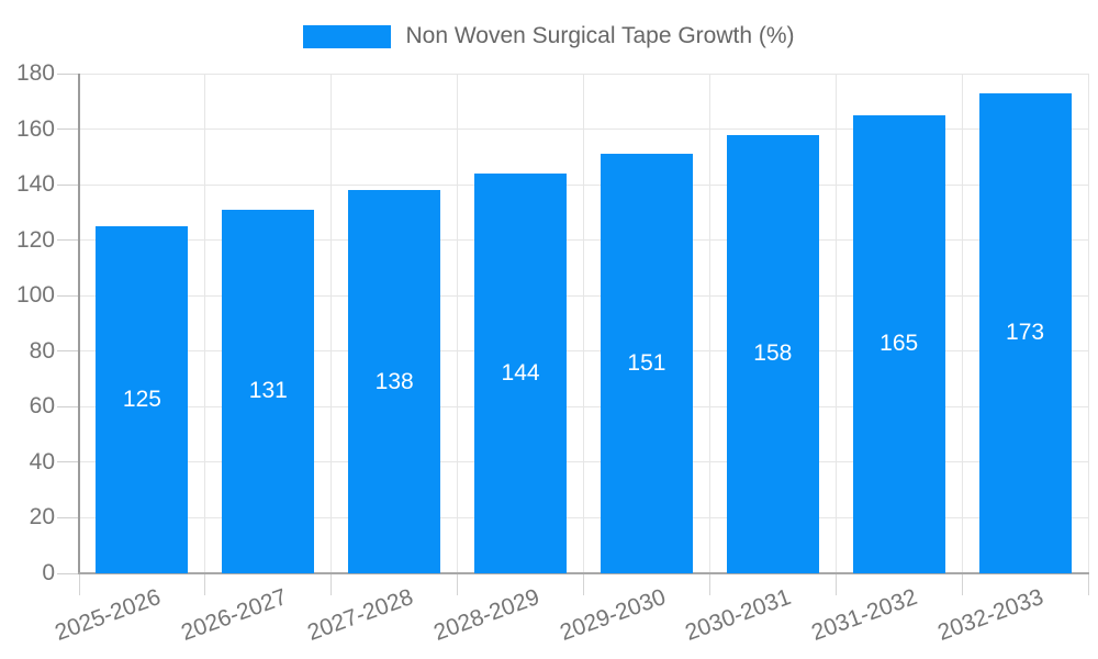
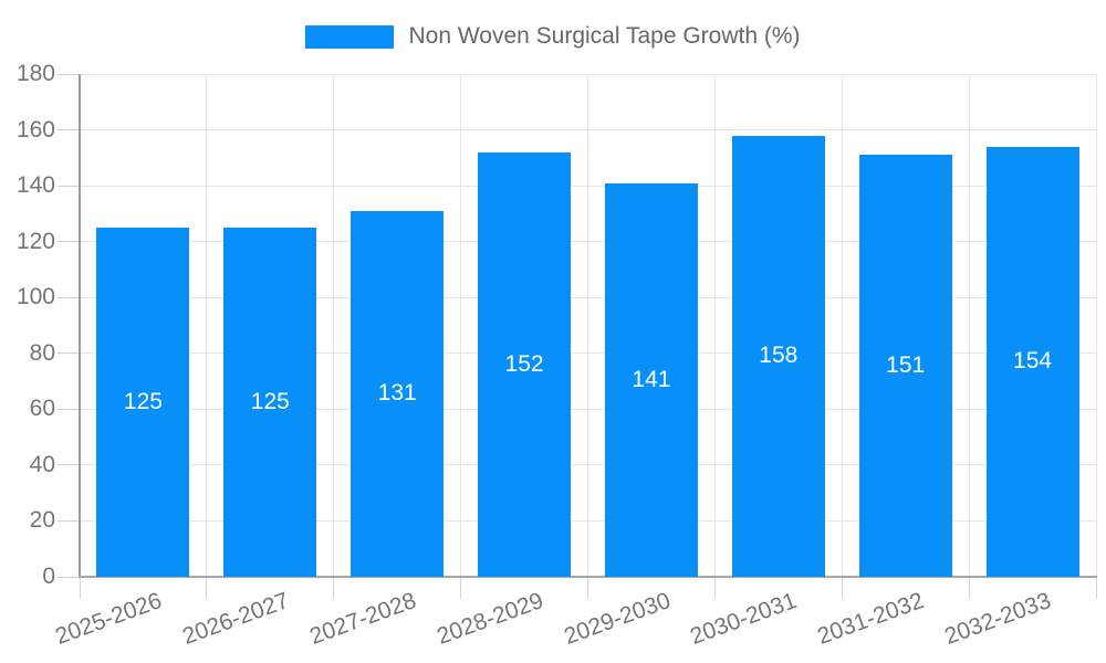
2026-2027: 131 -> 125
2027-2028: 138 -> 131
2028-2029: 144 -> 152
2029-2030: 151 -> 141
2031-2032: 165 -> 151
2032-2033: 173 -> 154
